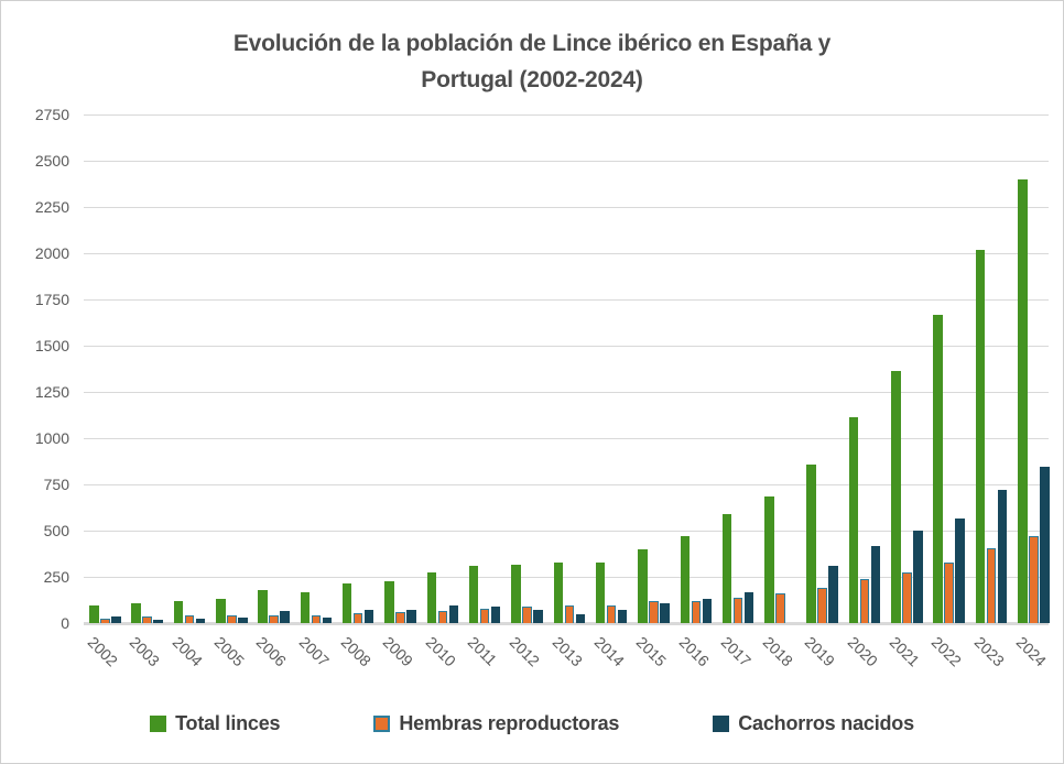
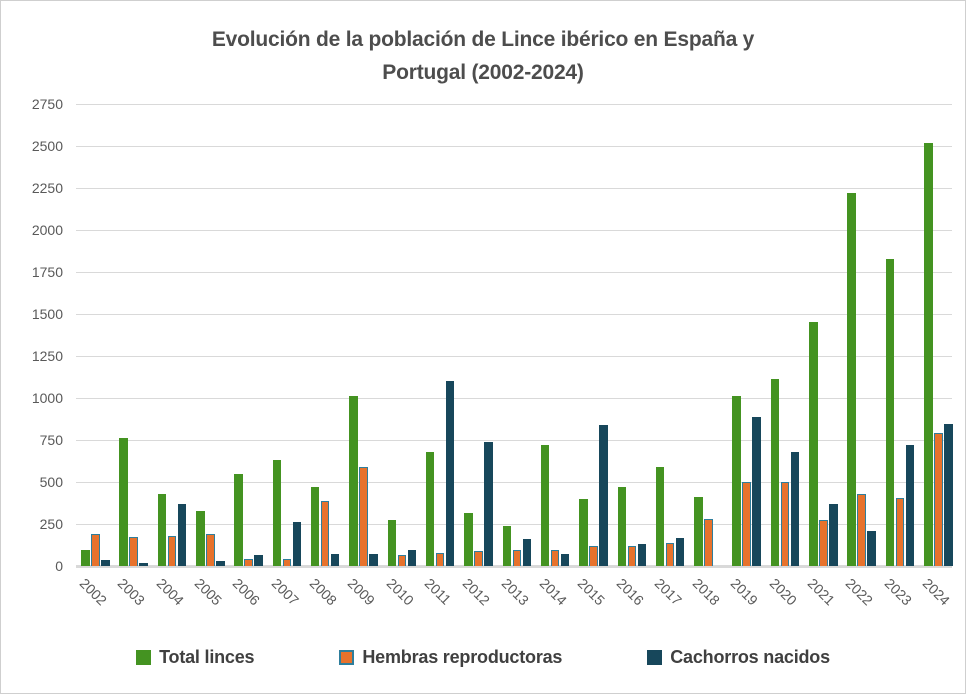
Hembras reproductoras/2002: 30 -> 190
Total linces/2003: 110 -> 760
Hembras reproductoras/2003: 40 -> 170
Total linces/2004: 120 -> 430
Hembras reproductoras/2004: 40 -> 180
Cachorros nacidos/2004: 20 -> 370
Total linces/2005: 130 -> 330
Hembras reproductoras/2005: 40 -> 190
Total linces/2006: 180 -> 550
Total linces/2007: 160 -> 630
Cachorros nacidos/2007: 30 -> 260
Total linces/2008: 210 -> 470
Hembras reproductoras/2008: 50 -> 390
Total linces/2009: 230 -> 1010
Hembras reproductoras/2009: 60 -> 590
Total linces/2011: 310 -> 680
Cachorros nacidos/2011: 90 -> 1100
Cachorros nacidos/2012: 70 -> 740
Total linces/2013: 330 -> 240
Cachorros nacidos/2013: 50 -> 160
Total linces/2014: 320 -> 720
Cachorros nacidos/2015: 110 -> 840
Total linces/2018: 690 -> 410
Hembras reproductoras/2018: 160 -> 280
Total linces/2019: 860 -> 1010
Hembras reproductoras/2019: 190 -> 500
Cachorros nacidos/2019: 310 -> 890
Hembras reproductoras/2020: 240 -> 500
Cachorros nacidos/2020: 420 -> 680
Total linces/2021: 1360 -> 1450
Cachorros nacidos/2021: 500 -> 370
Total linces/2022: 1670 -> 2220
Hembras reproductoras/2022: 320 -> 430
Cachorros nacidos/2022: 560 -> 210
Total linces/2023: 2020 -> 1830
Total linces/2024: 2400 -> 2520
Hembras reproductoras/2024: 470 -> 790
